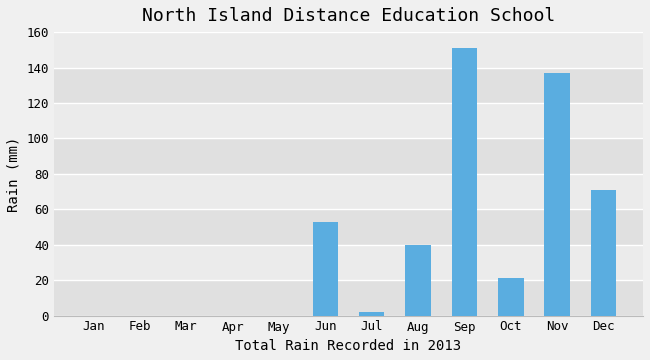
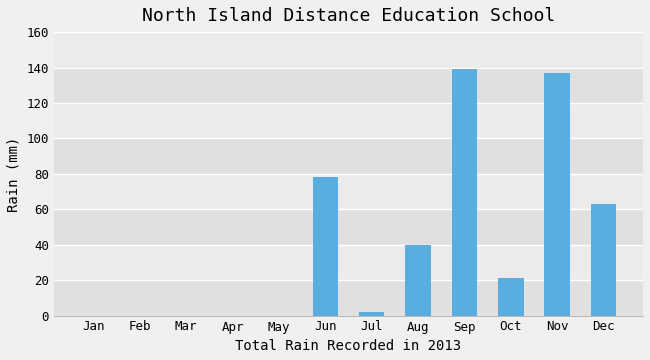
Jun: 53 -> 78
Sep: 151 -> 139
Dec: 71 -> 63
